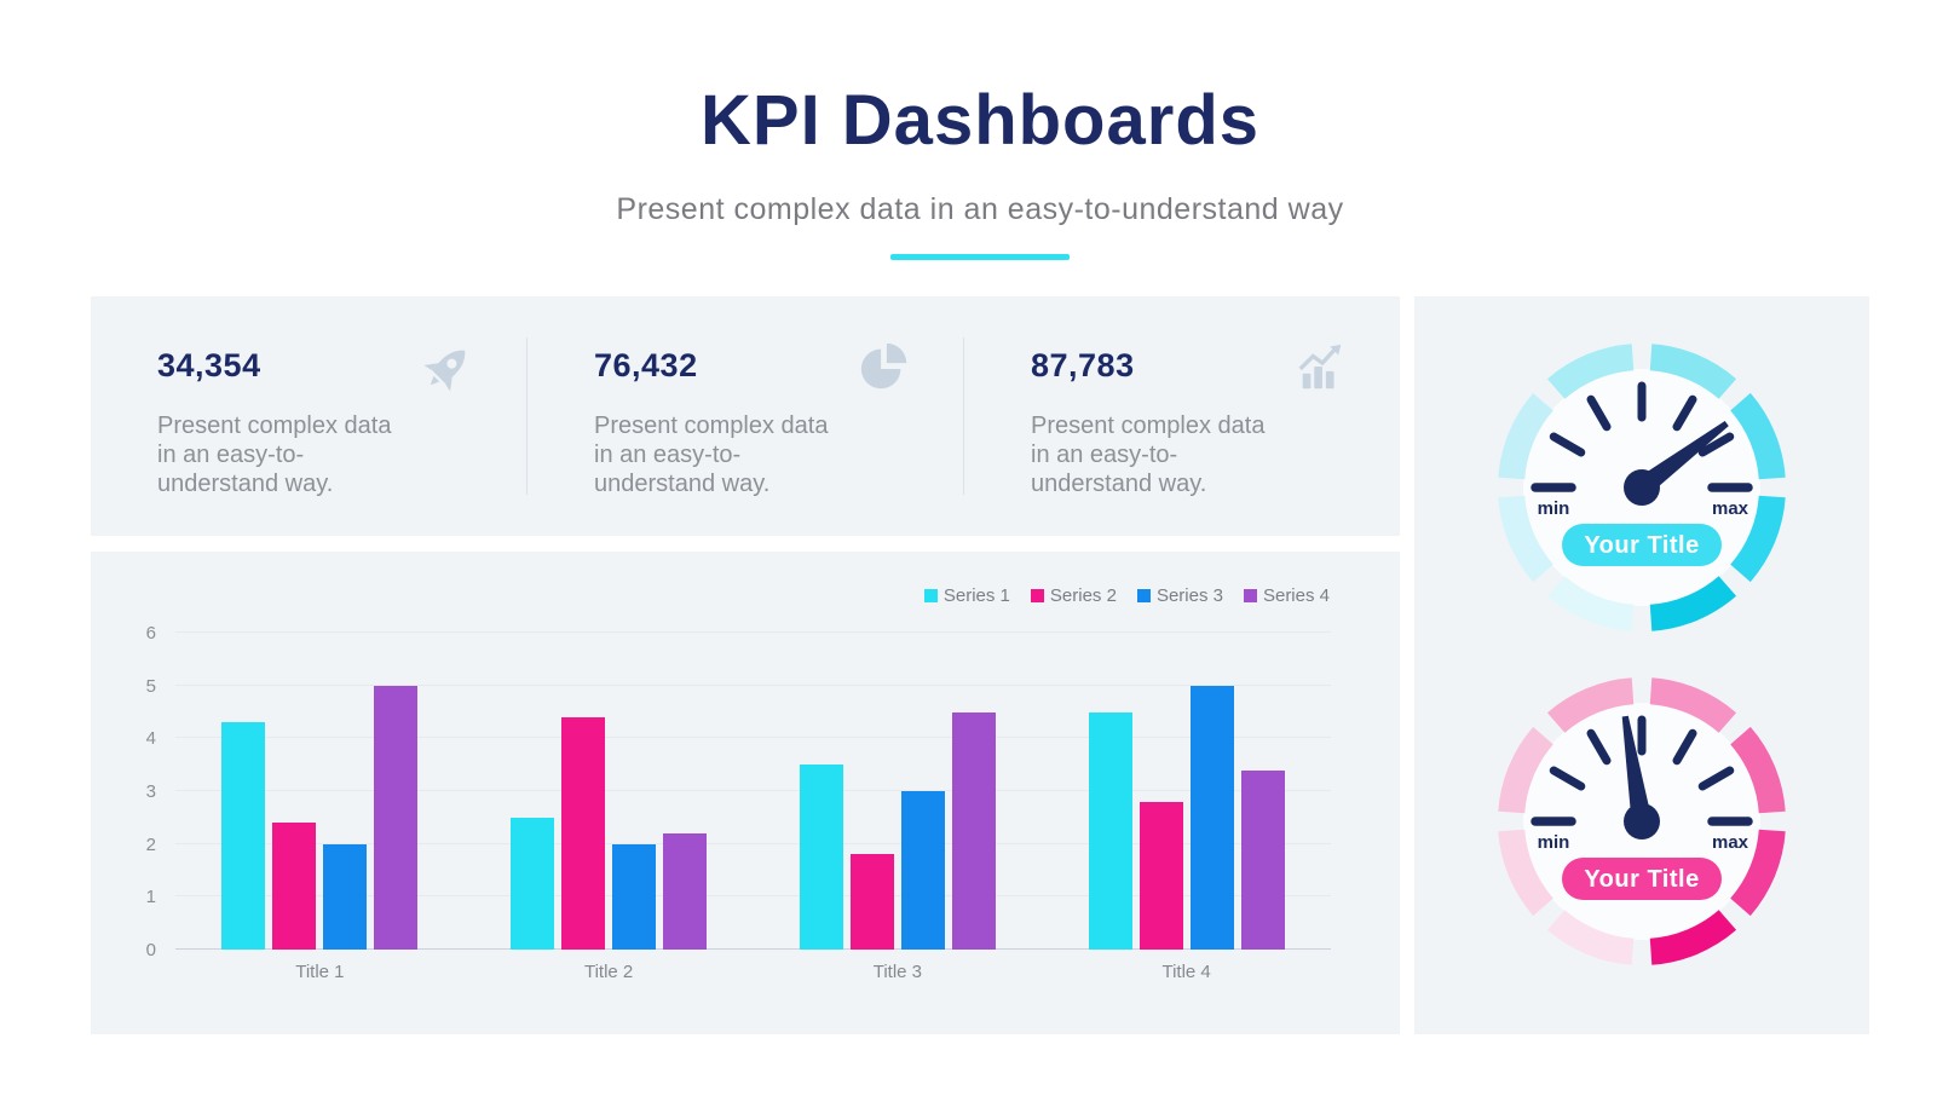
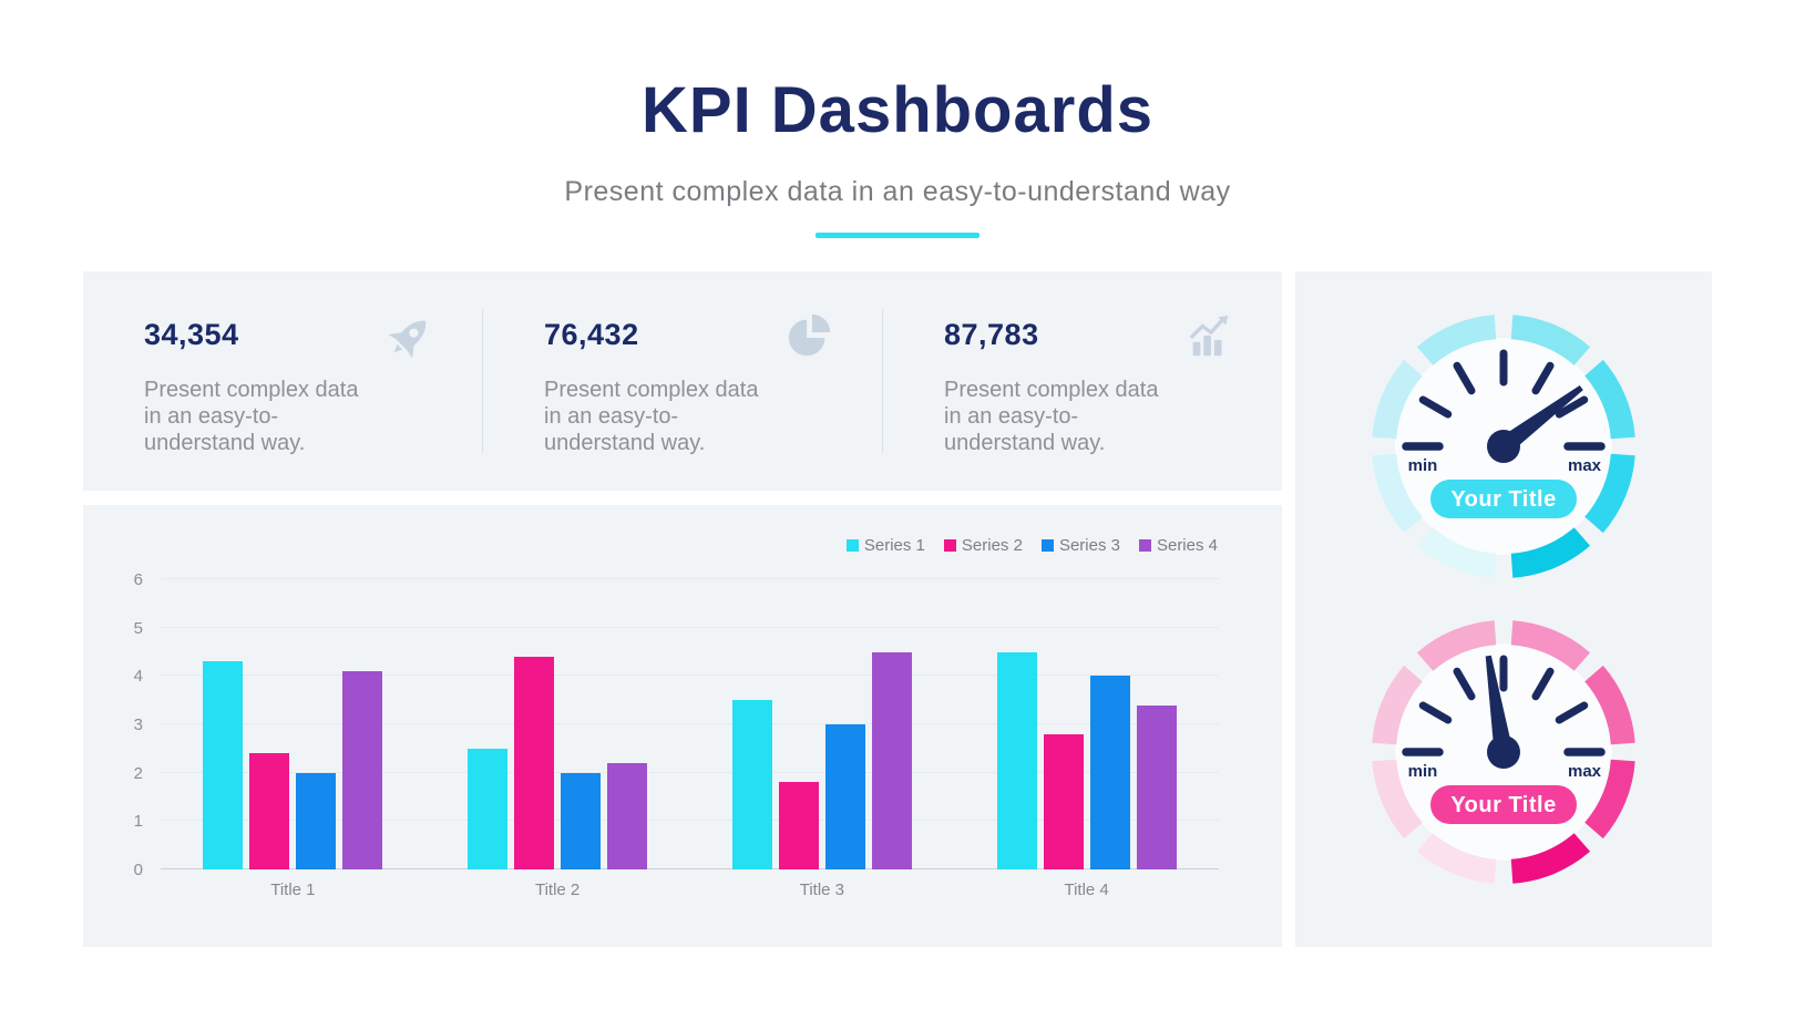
Series 4/Title 1: 5.0 -> 4.1
Series 3/Title 4: 5 -> 4
